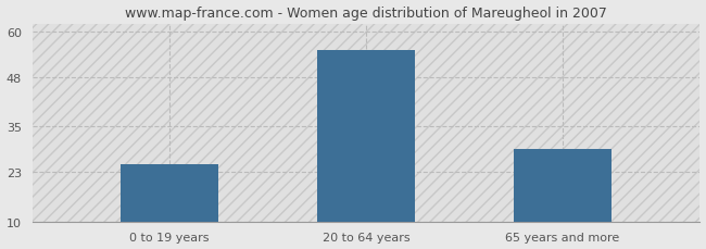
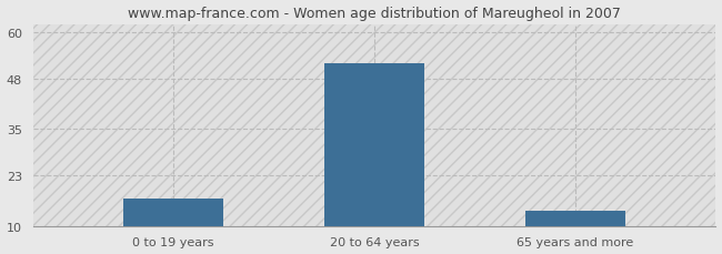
0 to 19 years: 25 -> 17
20 to 64 years: 55 -> 52
65 years and more: 29 -> 14
